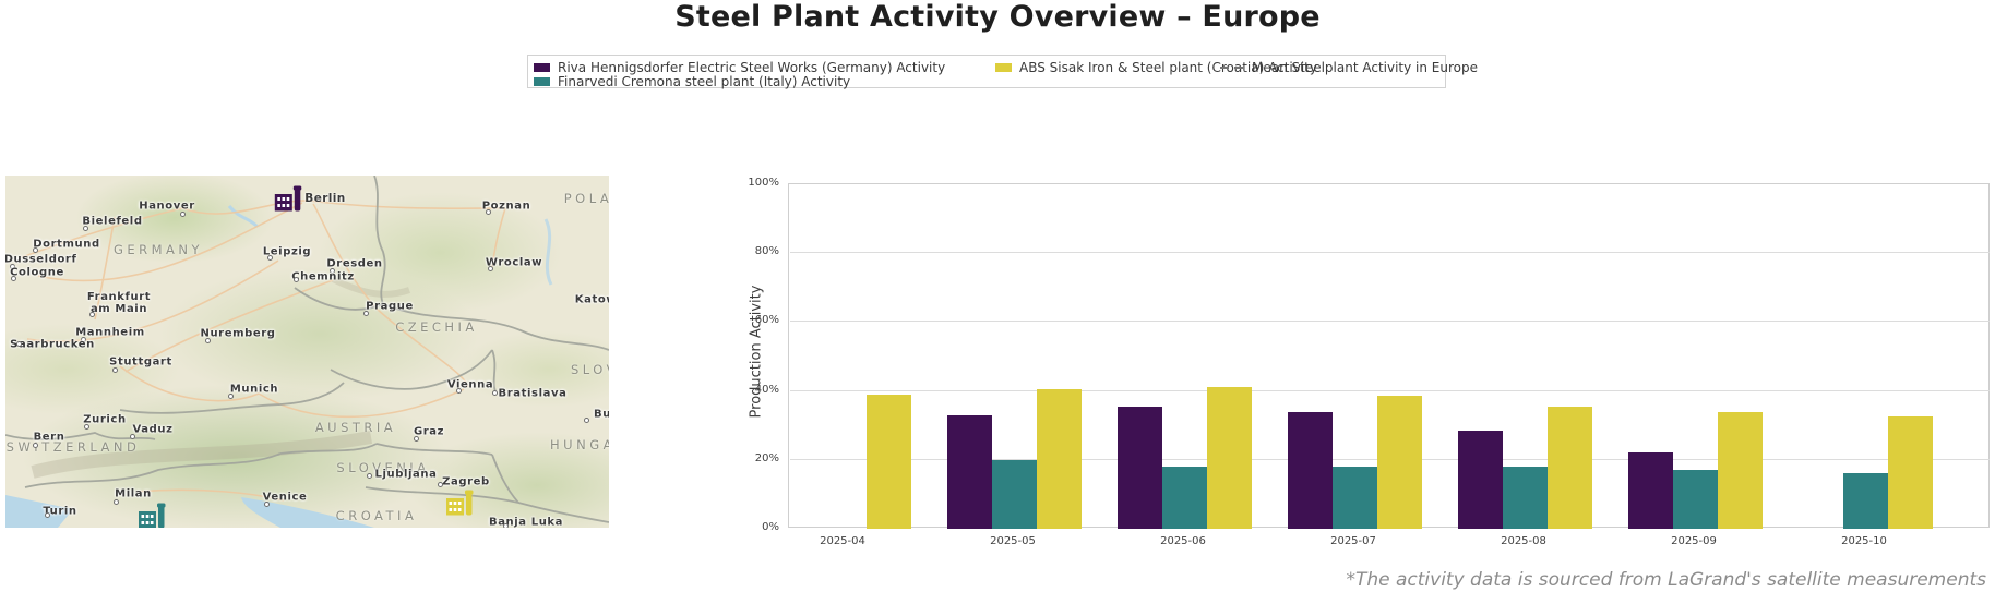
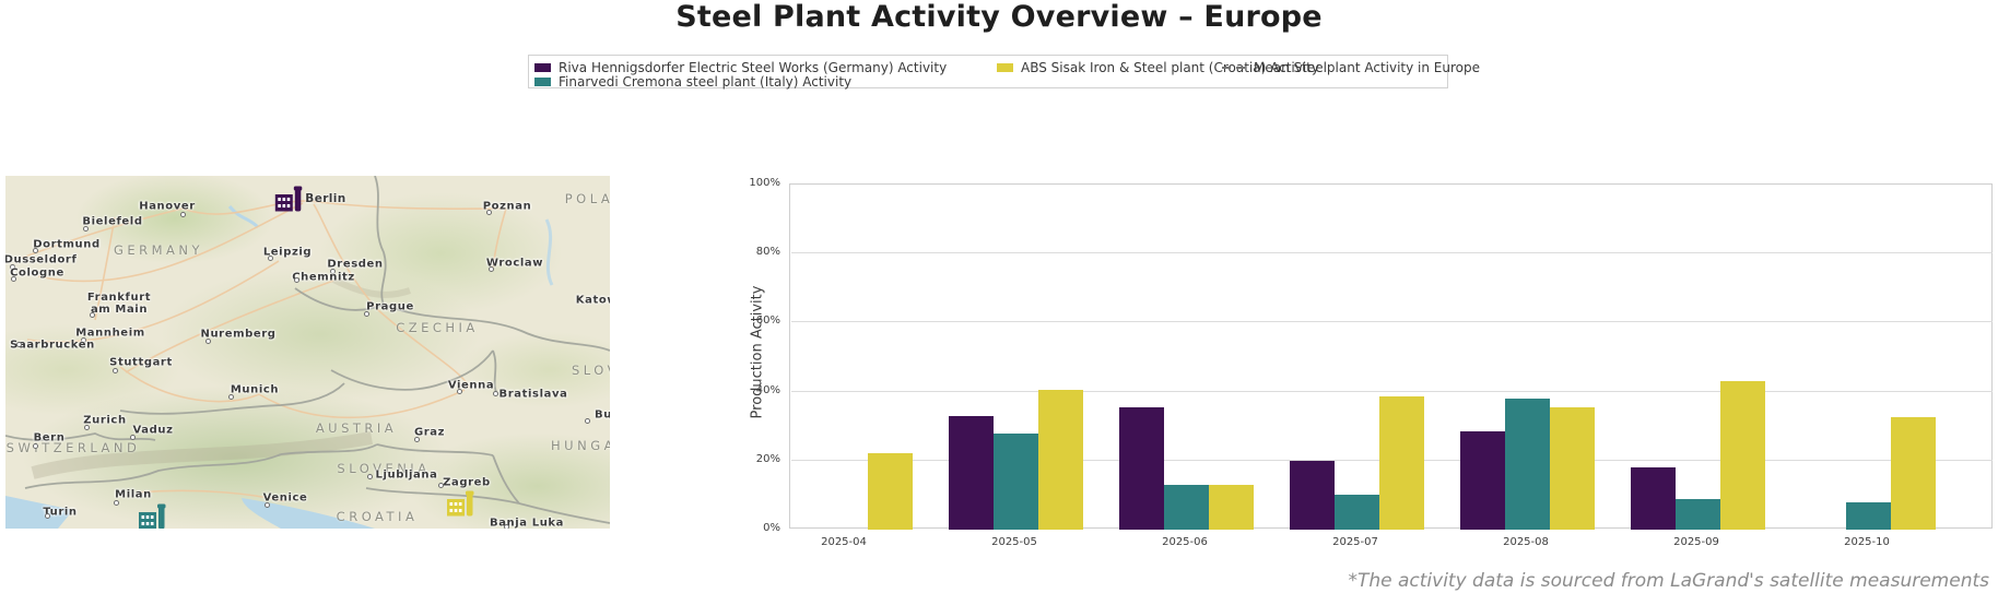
ABS Sisak Iron & Steel plant (Croatia) Activity/2025-04: 39% -> 22%
Finarvedi Cremona steel plant (Italy) Activity/2025-05: 20% -> 28%
Finarvedi Cremona steel plant (Italy) Activity/2025-06: 18% -> 13%
ABS Sisak Iron & Steel plant (Croatia) Activity/2025-06: 41% -> 13%
Riva Hennigsdorfer Electric Steel Works (Germany) Activity/2025-07: 34% -> 20%
Finarvedi Cremona steel plant (Italy) Activity/2025-07: 18% -> 10%
Finarvedi Cremona steel plant (Italy) Activity/2025-08: 18% -> 38%
Riva Hennigsdorfer Electric Steel Works (Germany) Activity/2025-09: 22% -> 18%
Finarvedi Cremona steel plant (Italy) Activity/2025-09: 17% -> 9%
ABS Sisak Iron & Steel plant (Croatia) Activity/2025-09: 34% -> 43%
Finarvedi Cremona steel plant (Italy) Activity/2025-10: 16% -> 8%
